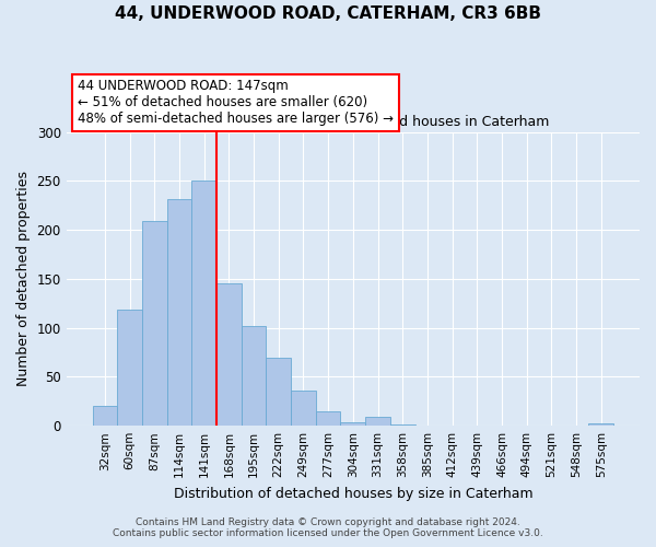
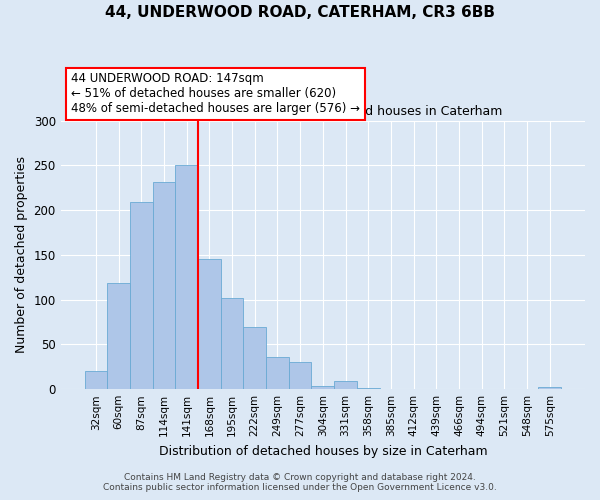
277sqm: 15 -> 30
